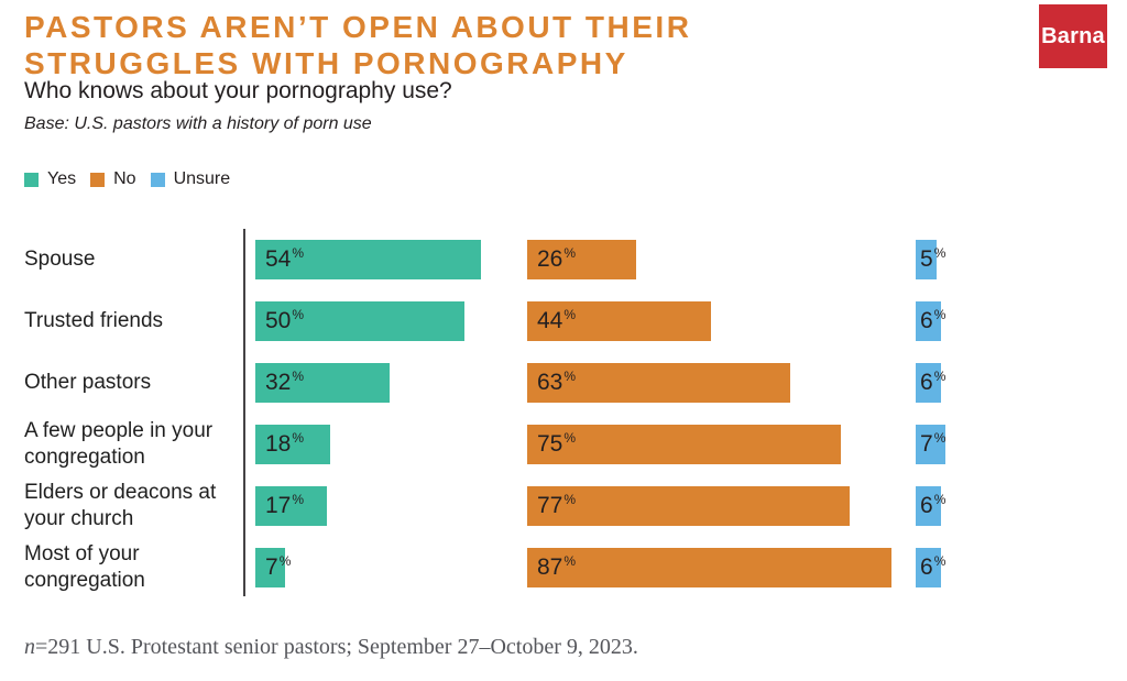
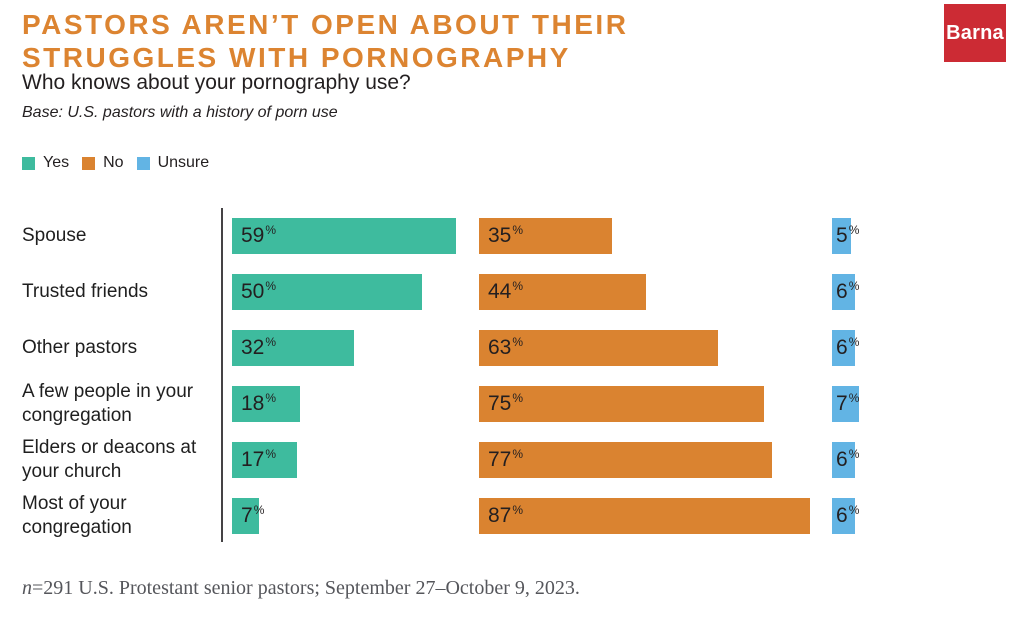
Yes/Spouse: 54 -> 59
No/Spouse: 26 -> 35
